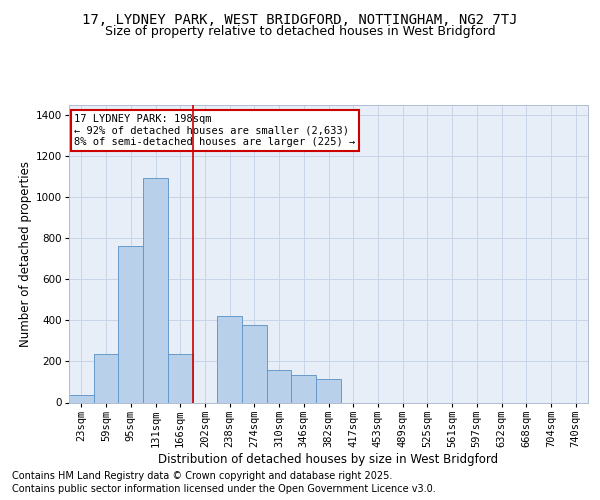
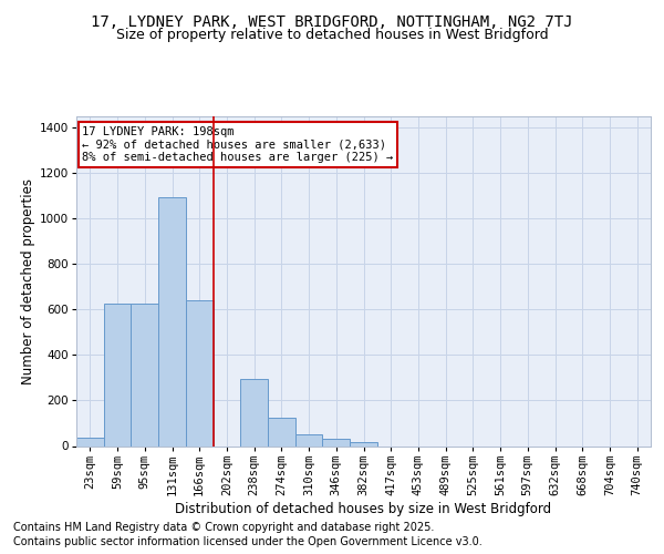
59sqm: 235 -> 625
95sqm: 765 -> 625
166sqm: 235 -> 640
238sqm: 420 -> 295
274sqm: 380 -> 125
310sqm: 160 -> 50
346sqm: 135 -> 30
382sqm: 115 -> 15
